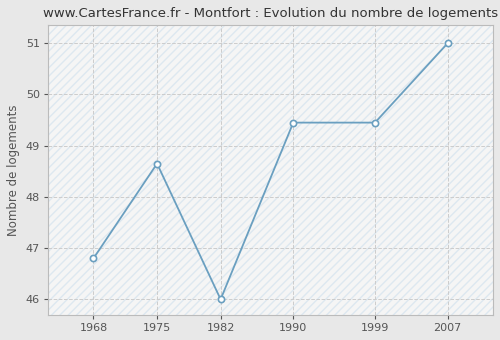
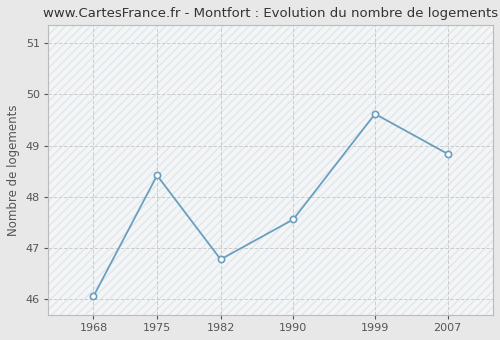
1968: 46.80 -> 46.06
1975: 48.65 -> 48.42
1982: 46.00 -> 46.78
1990: 49.45 -> 47.56
1999: 49.45 -> 49.62
2007: 51.00 -> 48.84
